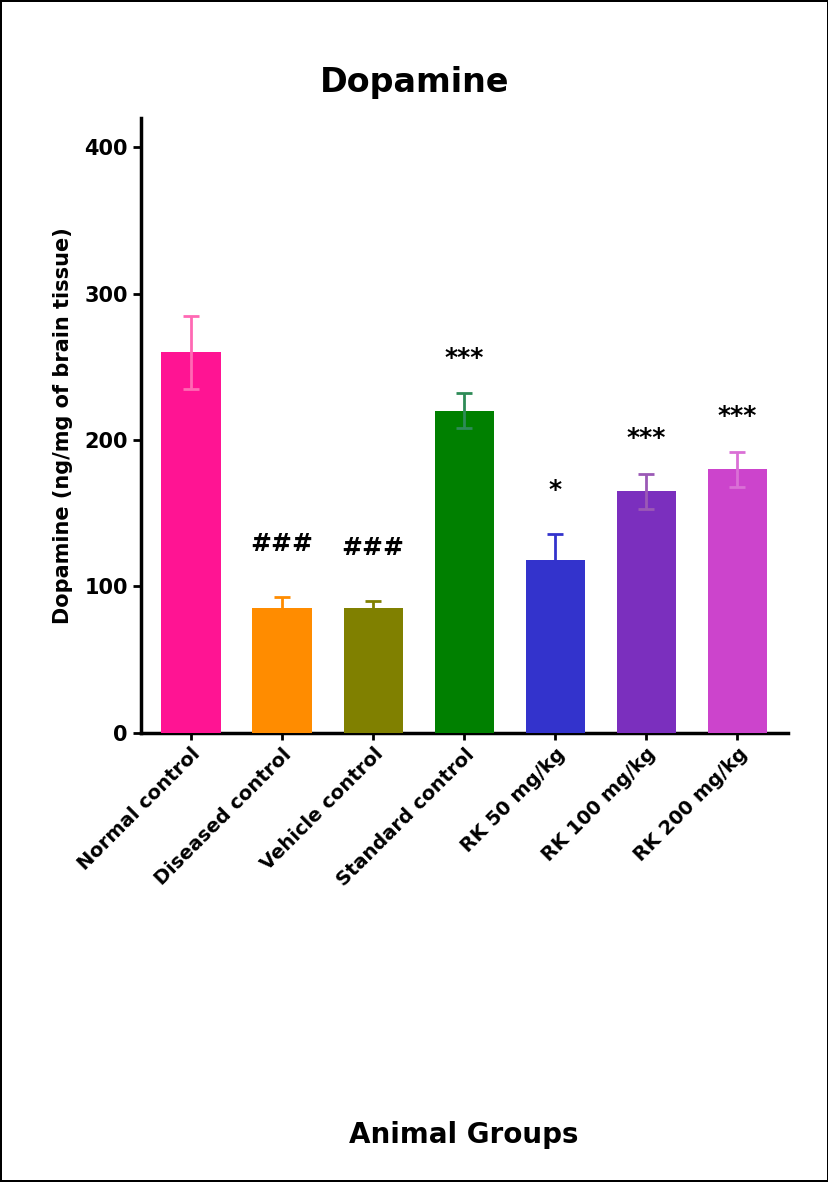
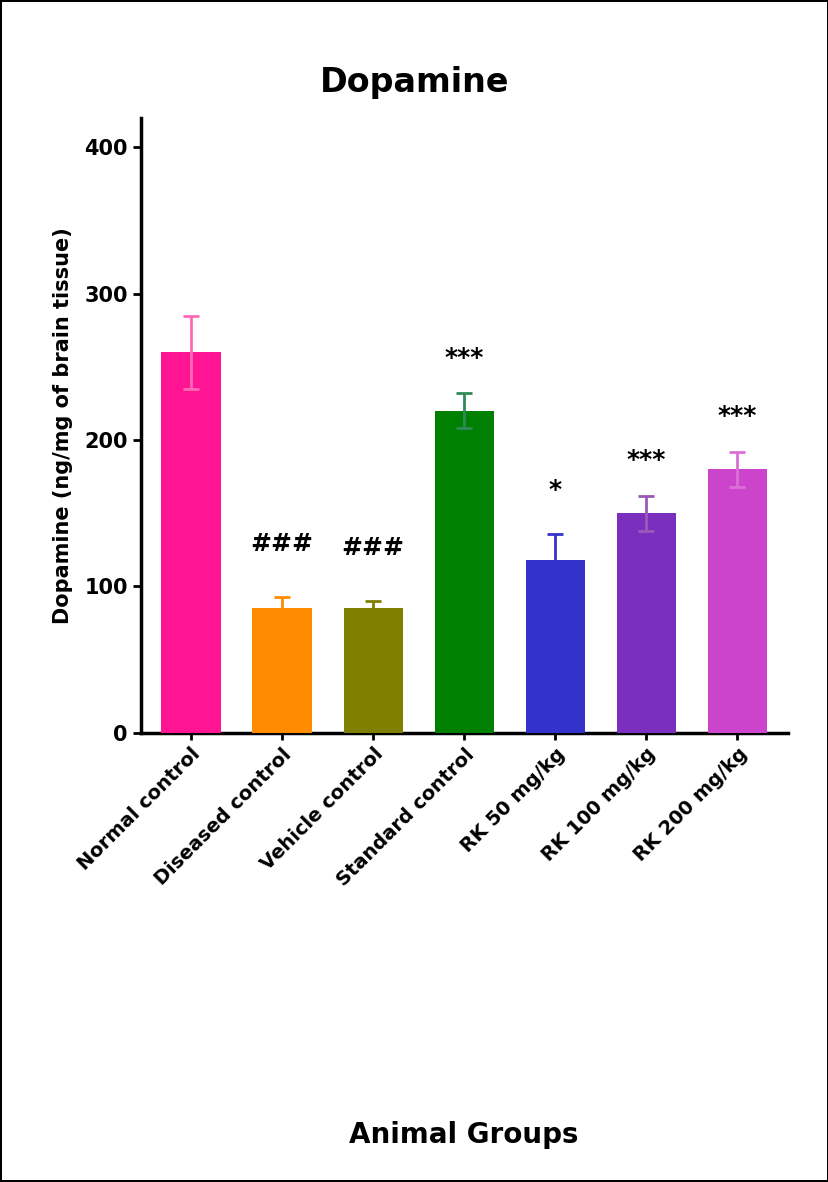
RK 100 mg/kg: 165 -> 150
